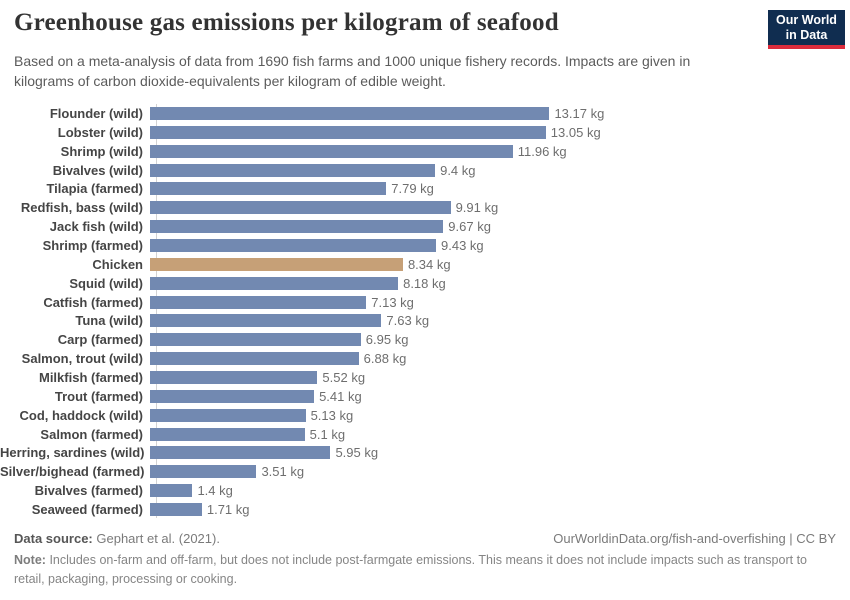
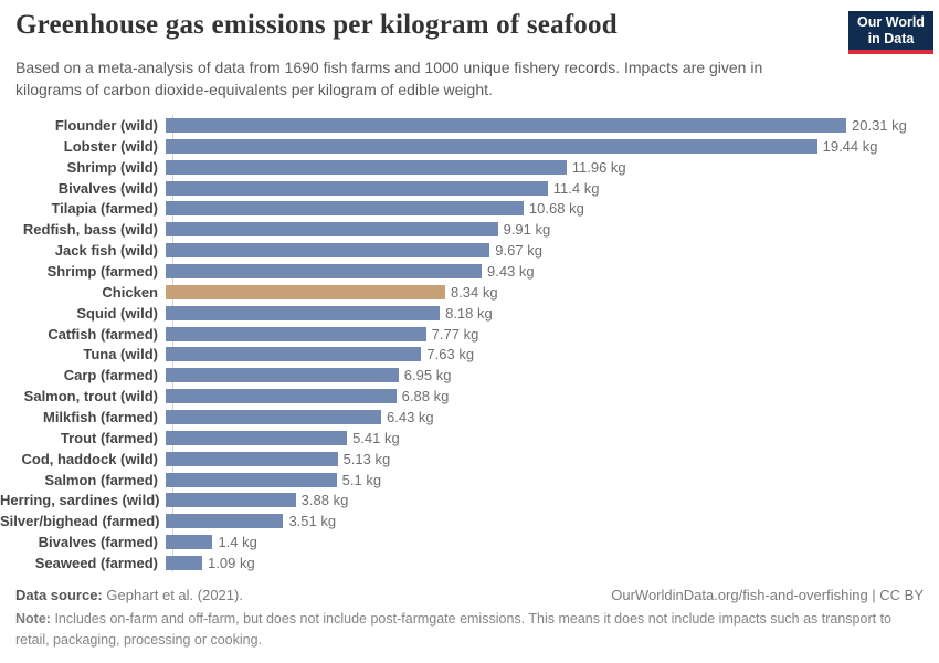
Flounder (wild): 13.17 -> 20.31
Lobster (wild): 13.05 -> 19.44
Bivalves (wild): 9.4 -> 11.4
Tilapia (farmed): 7.79 -> 10.68
Catfish (farmed): 7.13 -> 7.77
Milkfish (farmed): 5.52 -> 6.43
Herring, sardines (wild): 5.95 -> 3.88
Seaweed (farmed): 1.71 -> 1.09
